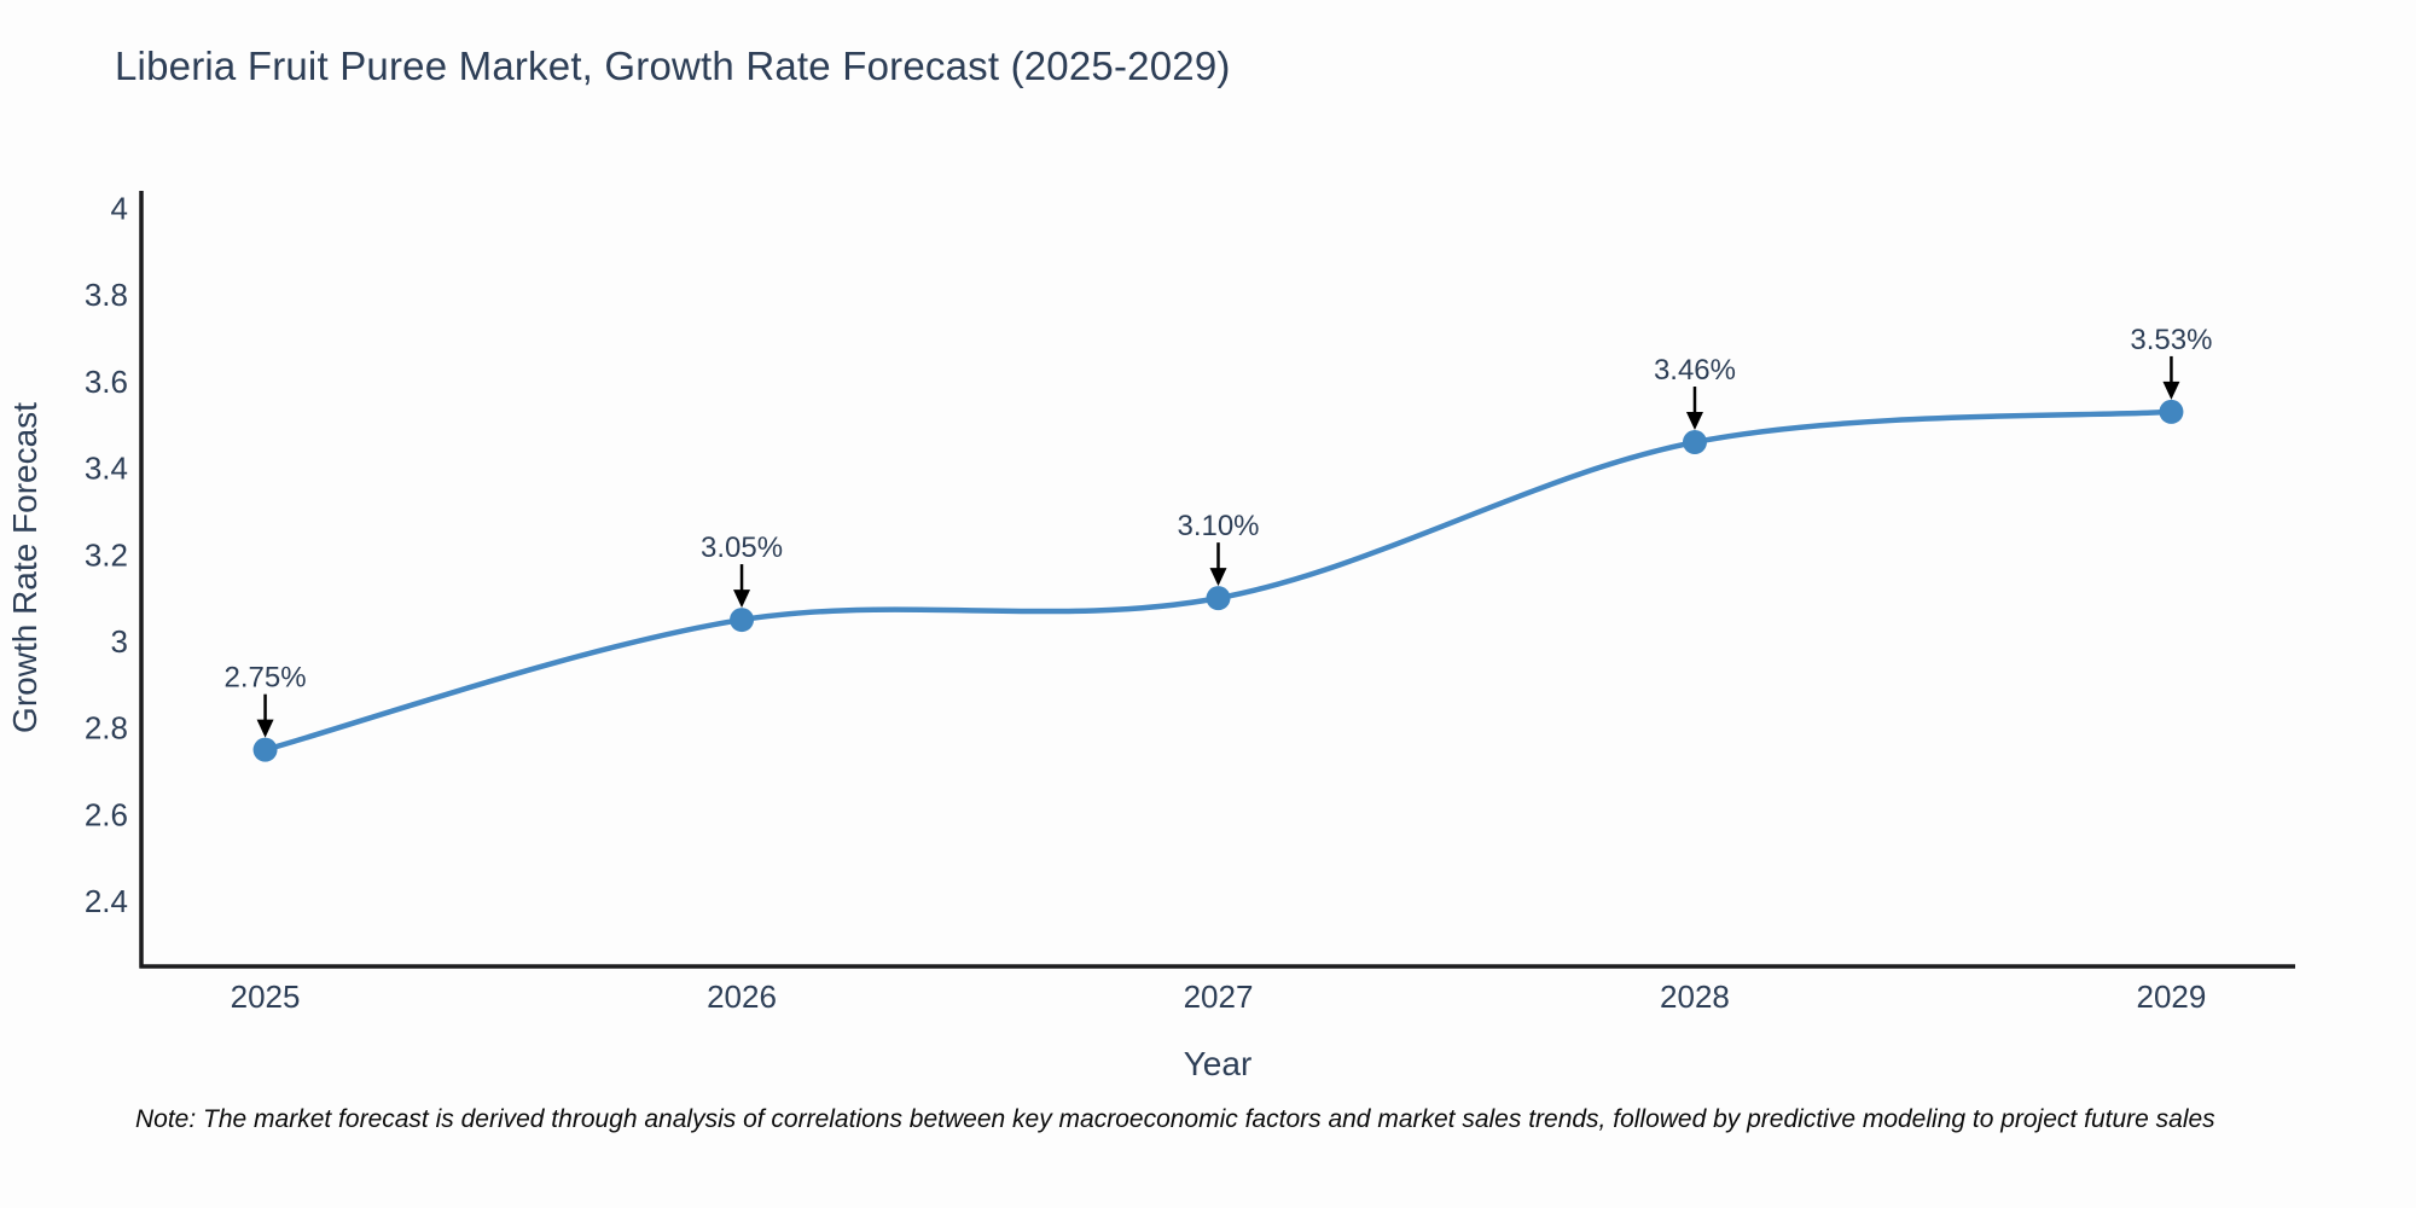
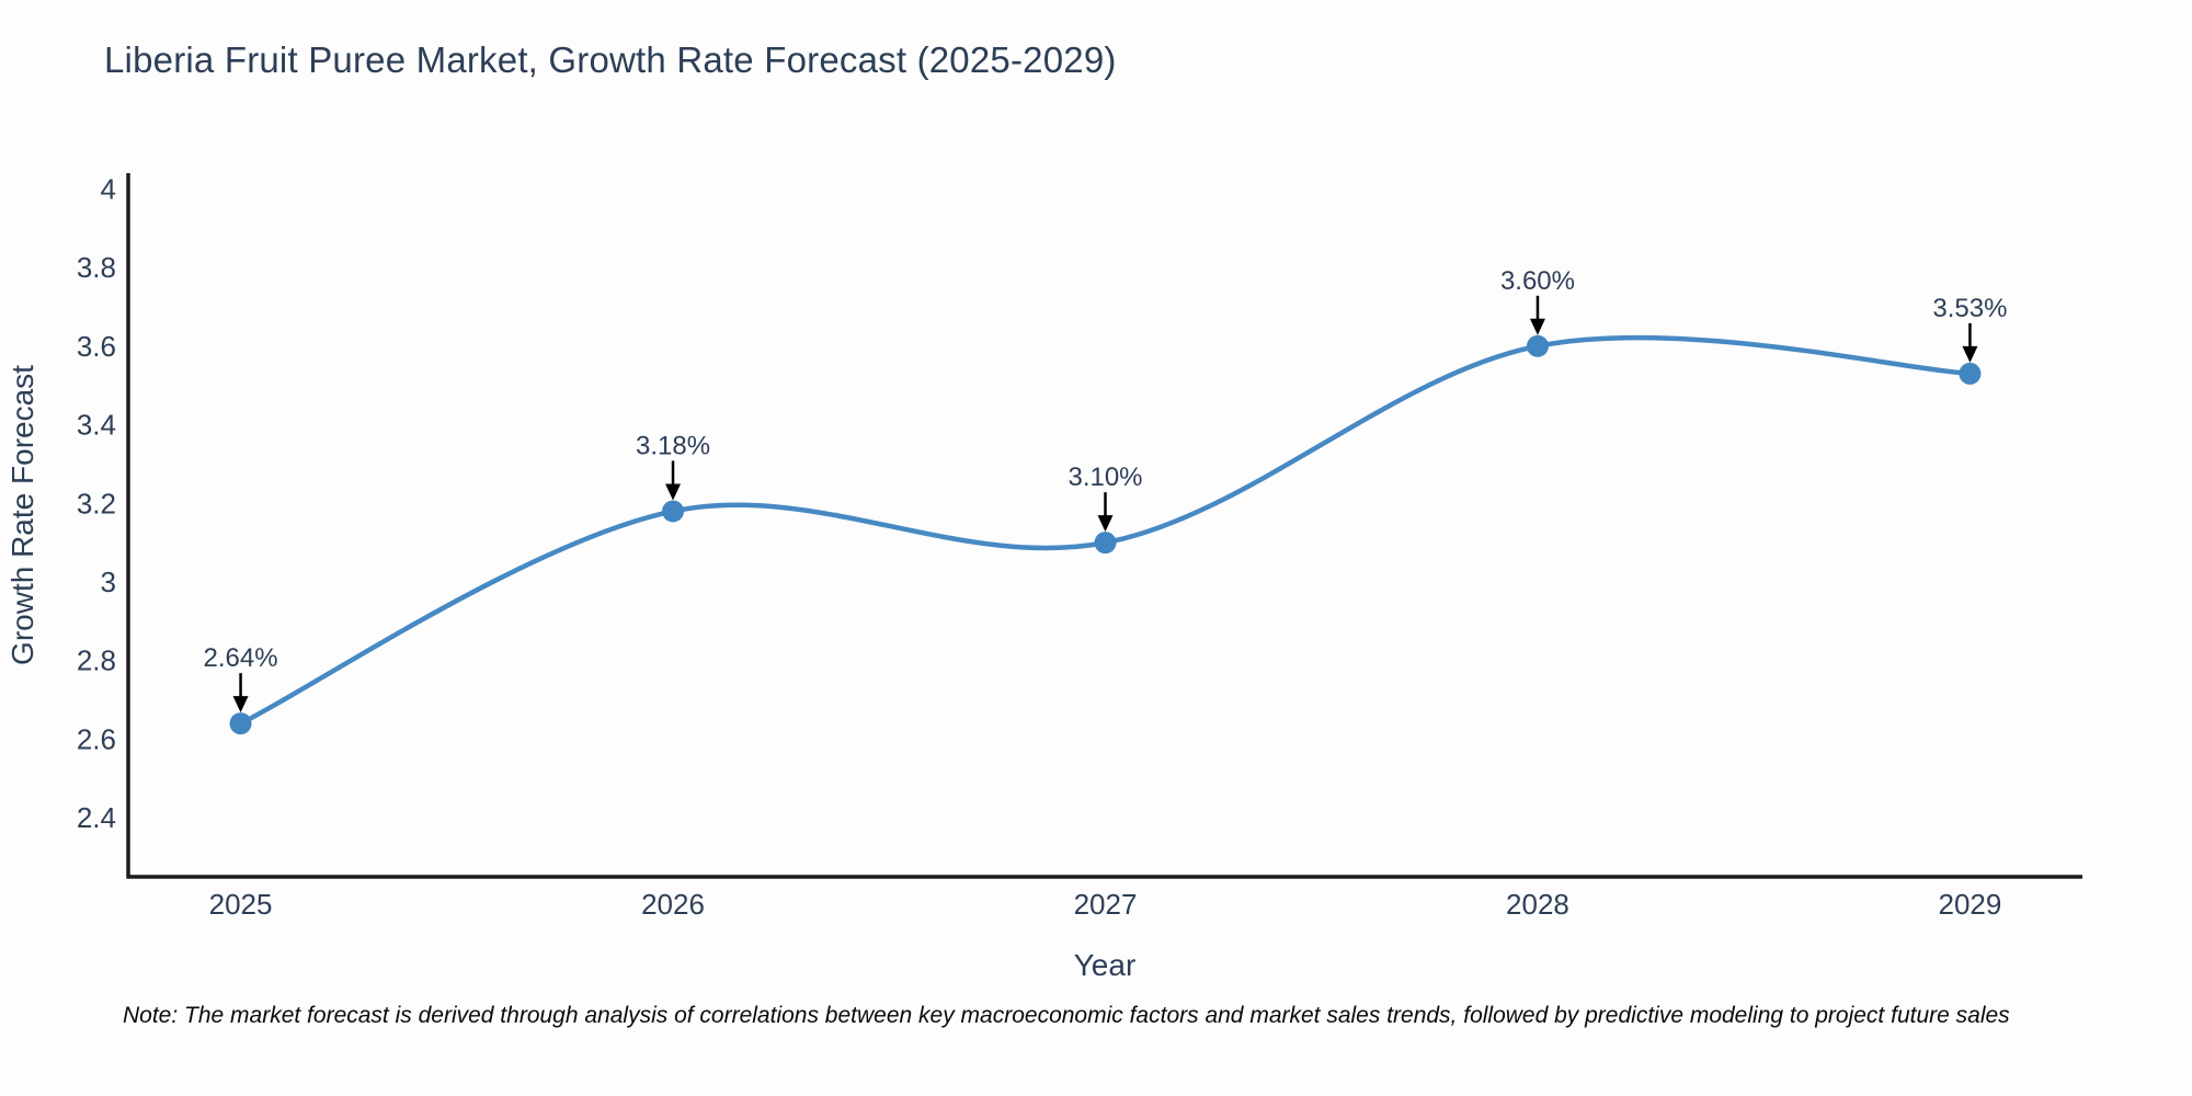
2025: 2.75% -> 2.64%
2026: 3.05% -> 3.18%
2028: 3.46% -> 3.60%
